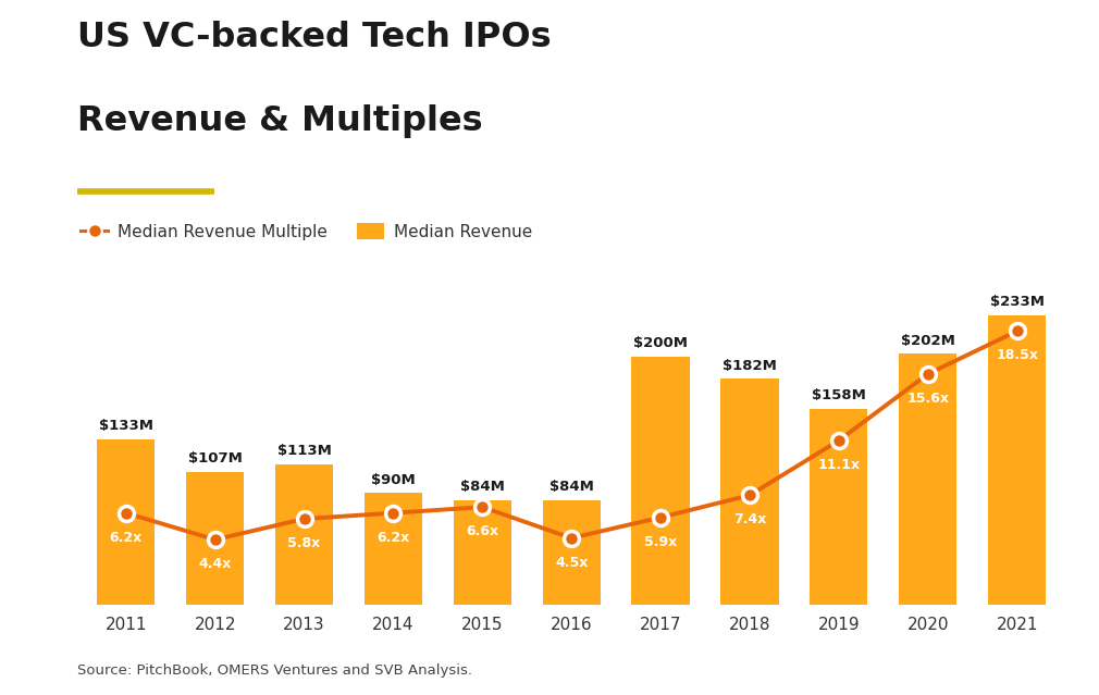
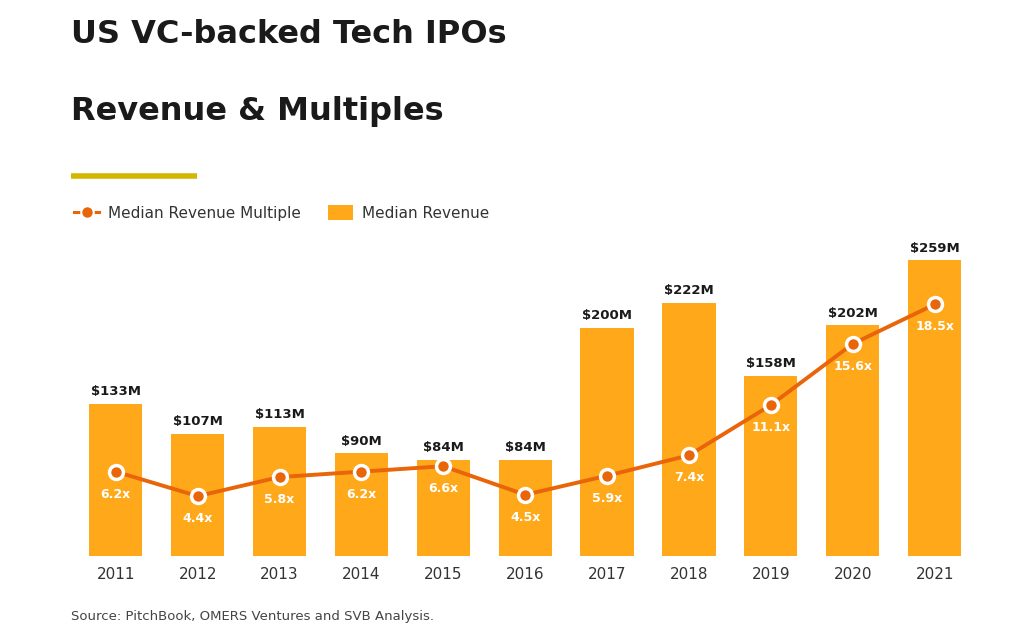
Median Revenue/2018: $182M -> $222M
Median Revenue/2021: $233M -> $259M
